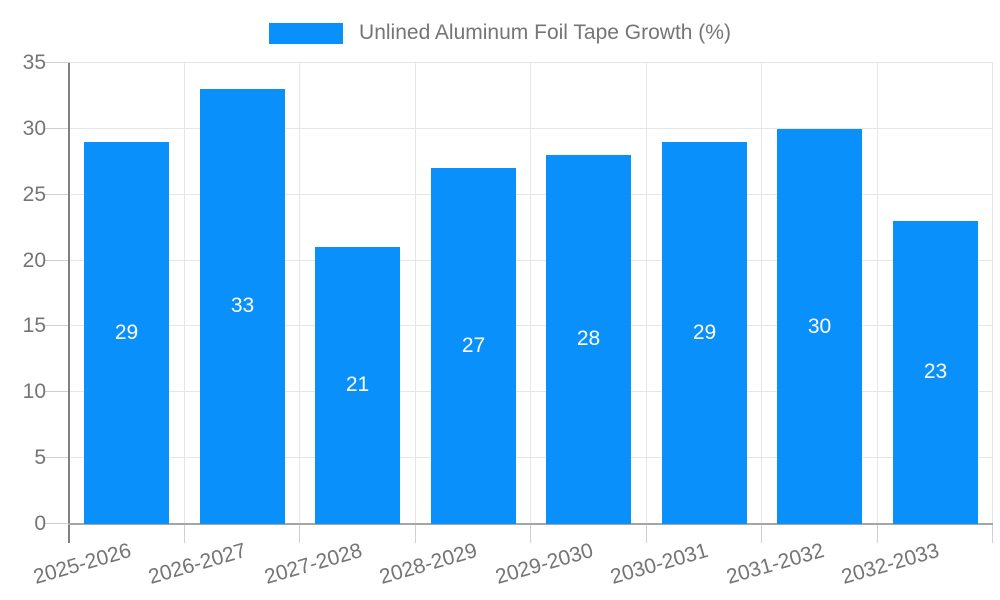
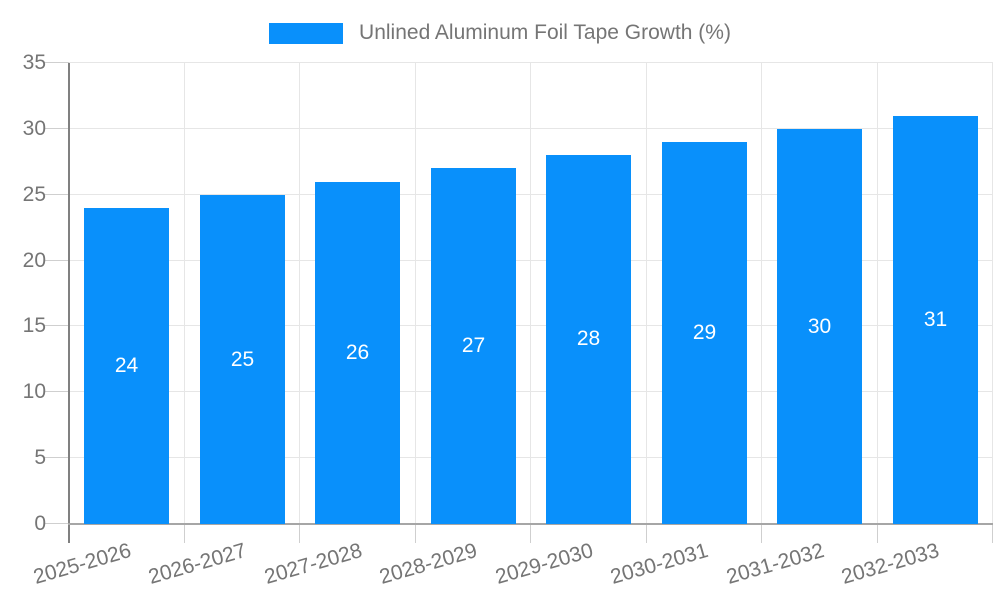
2025-2026: 29 -> 24
2026-2027: 33 -> 25
2027-2028: 21 -> 26
2032-2033: 23 -> 31
